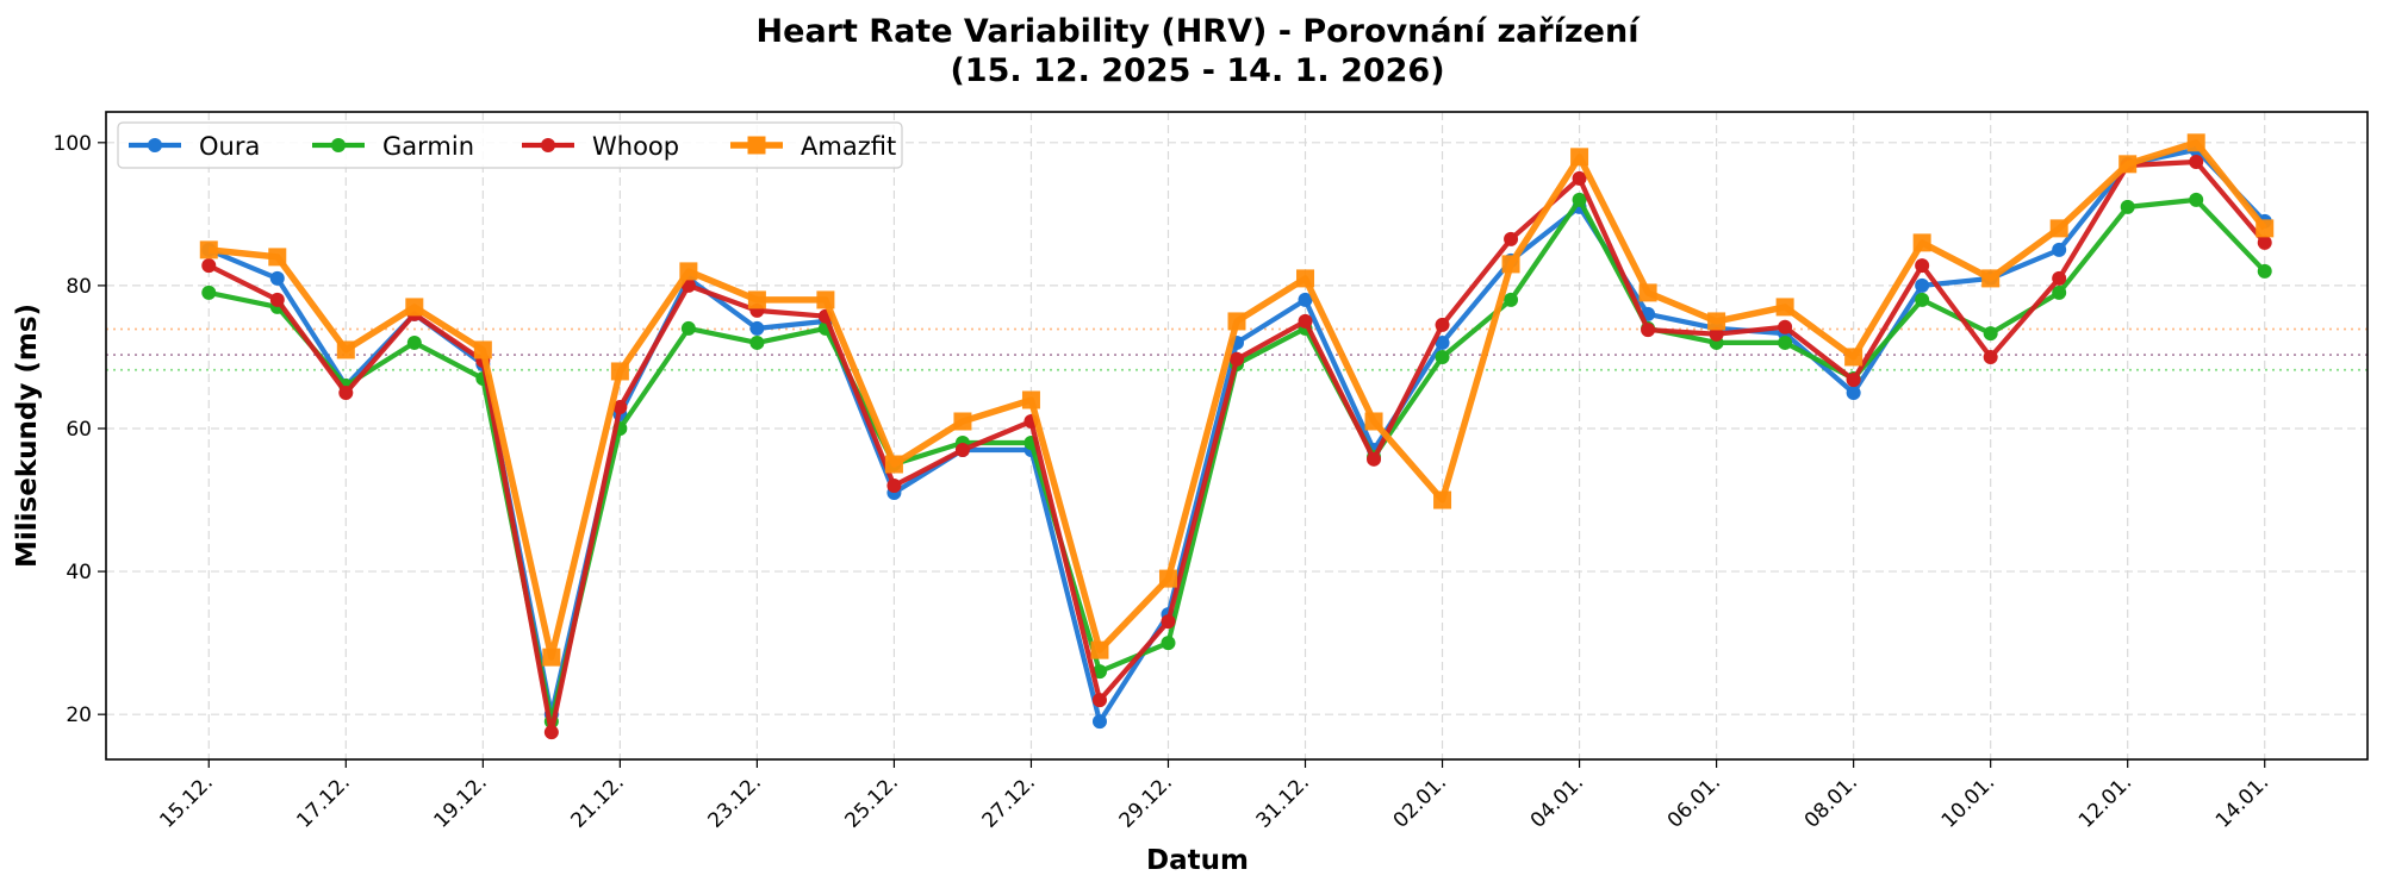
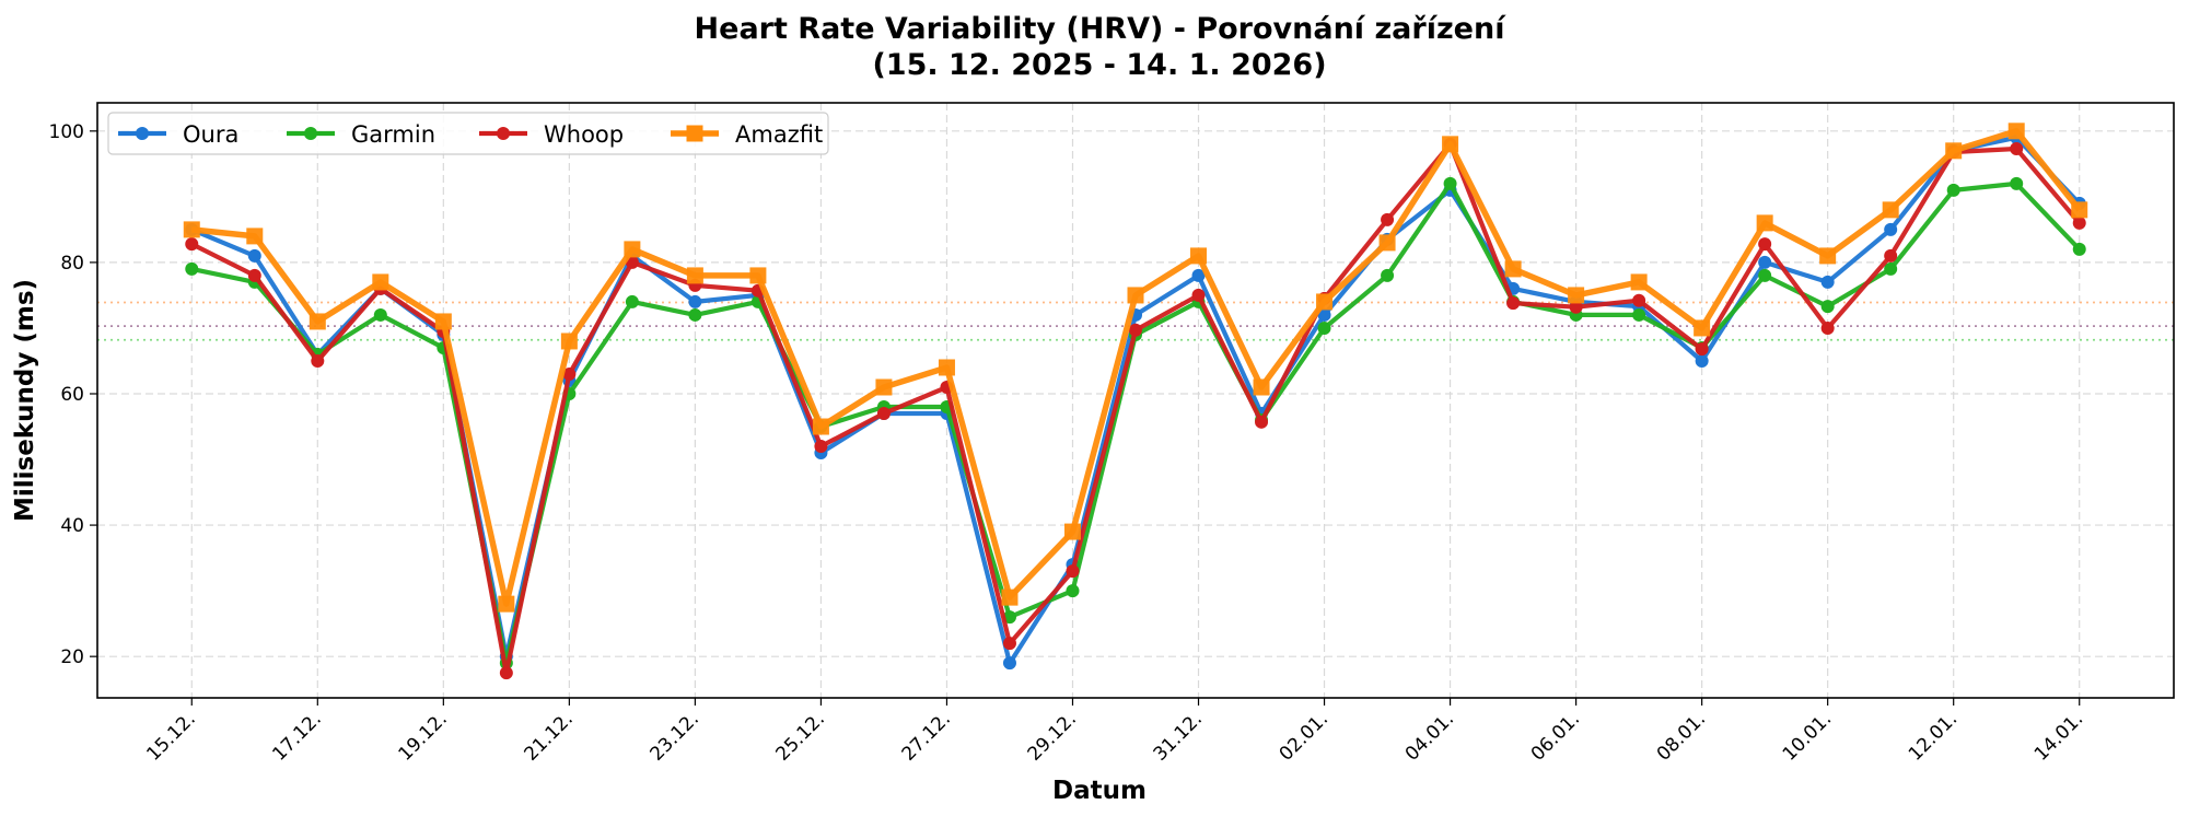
Amazfit/02.01.: 50 -> 74
Whoop/04.01.: 95 -> 98
Oura/10.01.: 81 -> 77
